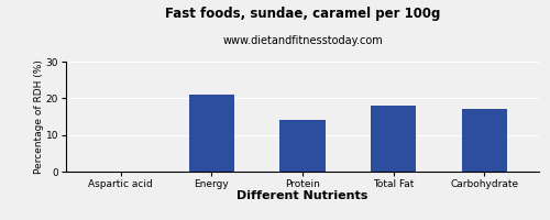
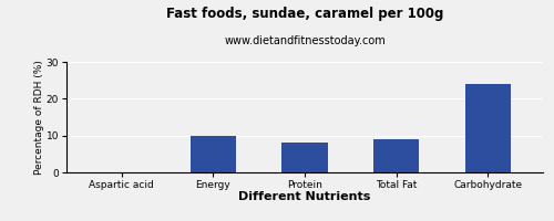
Energy: 21 -> 10
Protein: 14 -> 8
Total Fat: 18 -> 9
Carbohydrate: 17 -> 24
